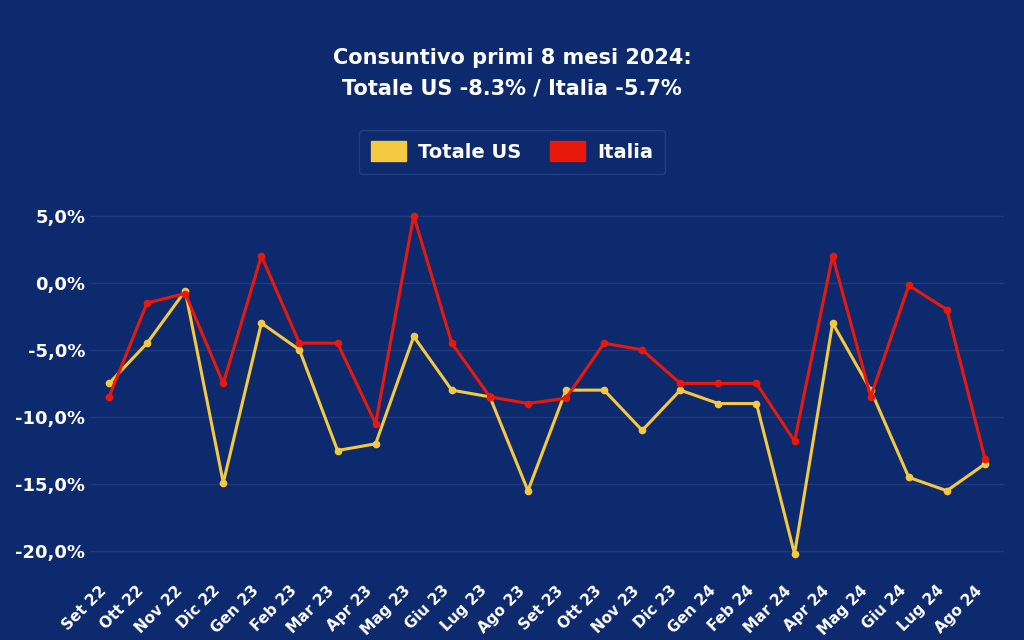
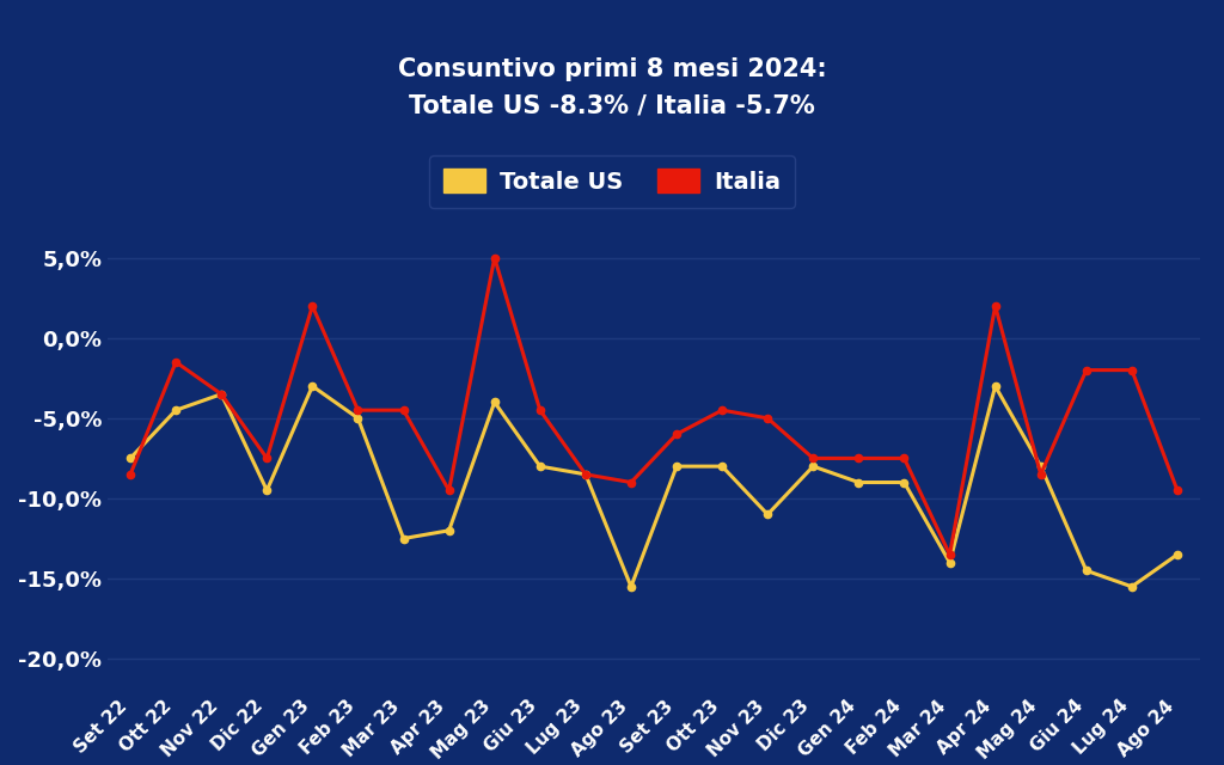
Totale US/Nov 22: -0,6% -> -3,5%
Italia/Nov 22: -0,8% -> -3,5%
Totale US/Dic 22: -14,9% -> -9,5%
Italia/Apr 23: -10,5% -> -9,5%
Italia/Set 23: -8,6% -> -6,0%
Totale US/Mar 24: -20,2% -> -14,0%
Italia/Mar 24: -11,8% -> -13,5%
Italia/Giu 24: -0,2% -> -2,0%
Italia/Ago 24: -13,1% -> -9,5%
